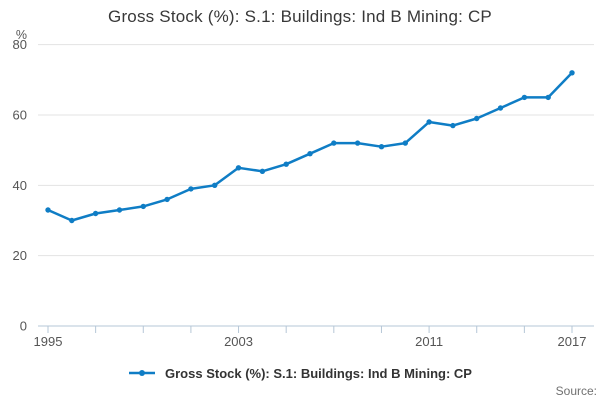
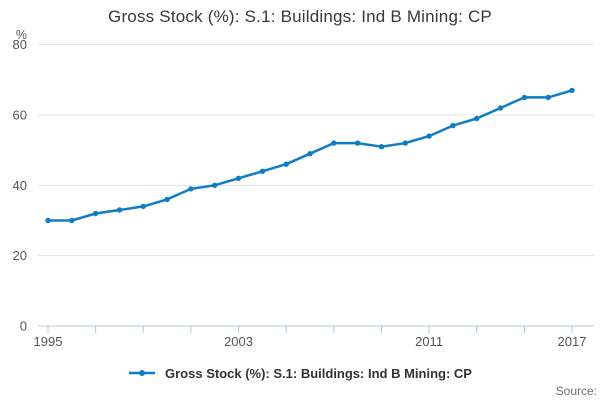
1995: 33 -> 30
2003: 45 -> 42
2011: 58 -> 54
2017: 72 -> 67
